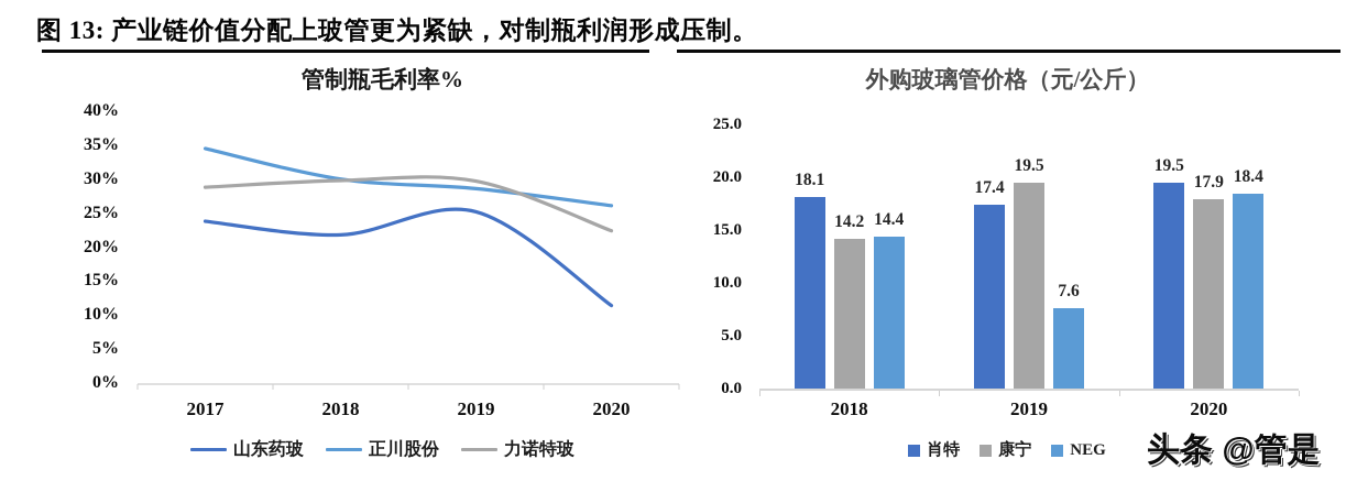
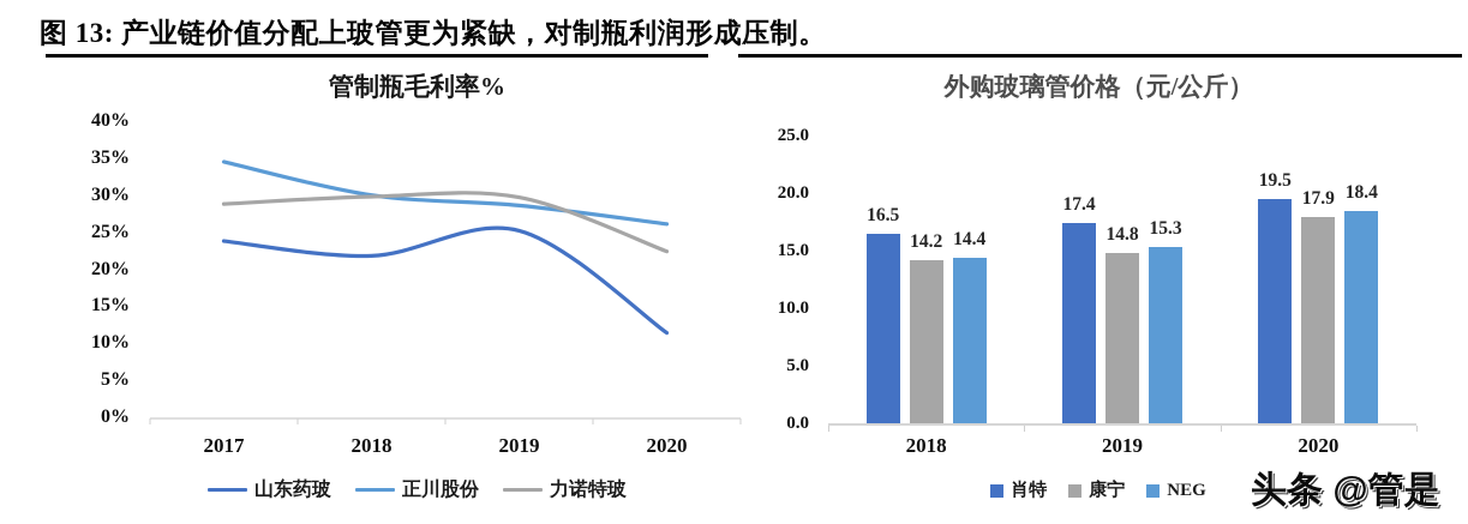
外购玻璃管价格（元/公斤）/肖特/2018: 18.1 -> 16.5
外购玻璃管价格（元/公斤）/康宁/2019: 19.5 -> 14.8
外购玻璃管价格（元/公斤）/NEG/2019: 7.6 -> 15.3
